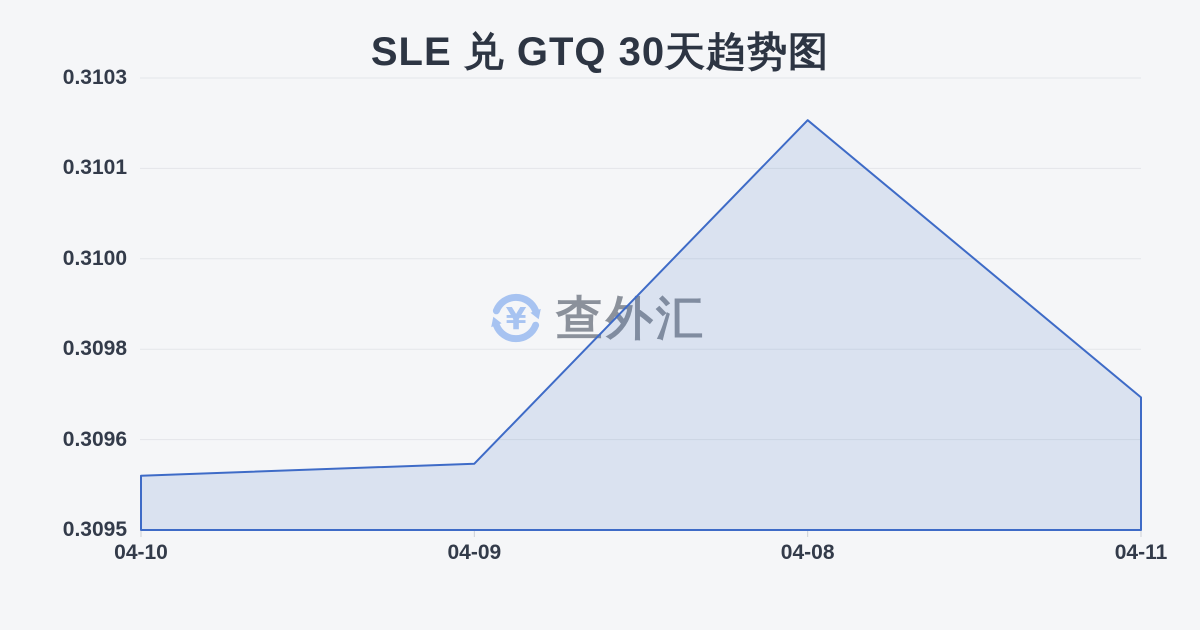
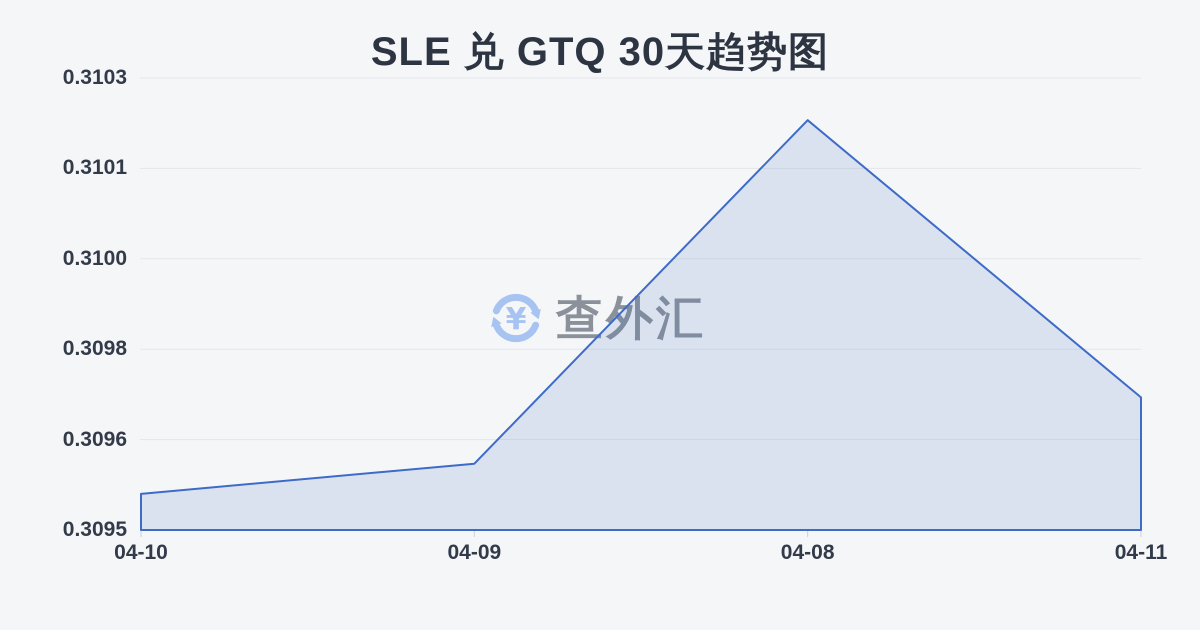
04-10: 0.30959 -> 0.30956
